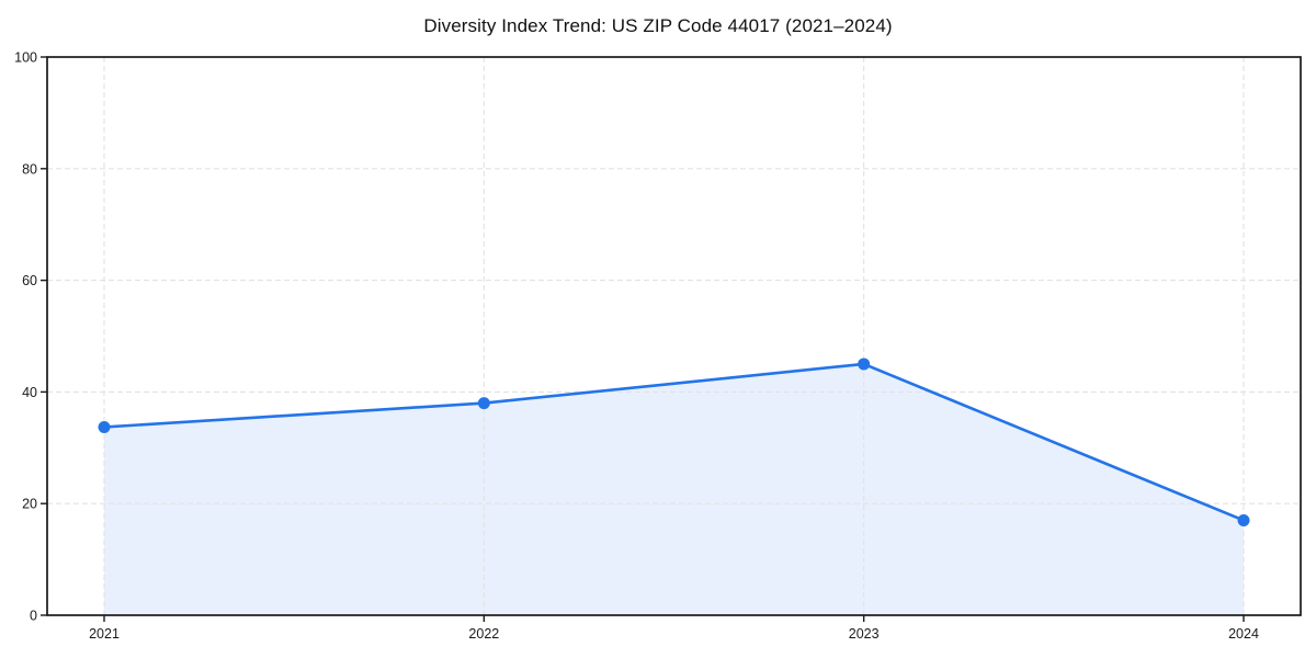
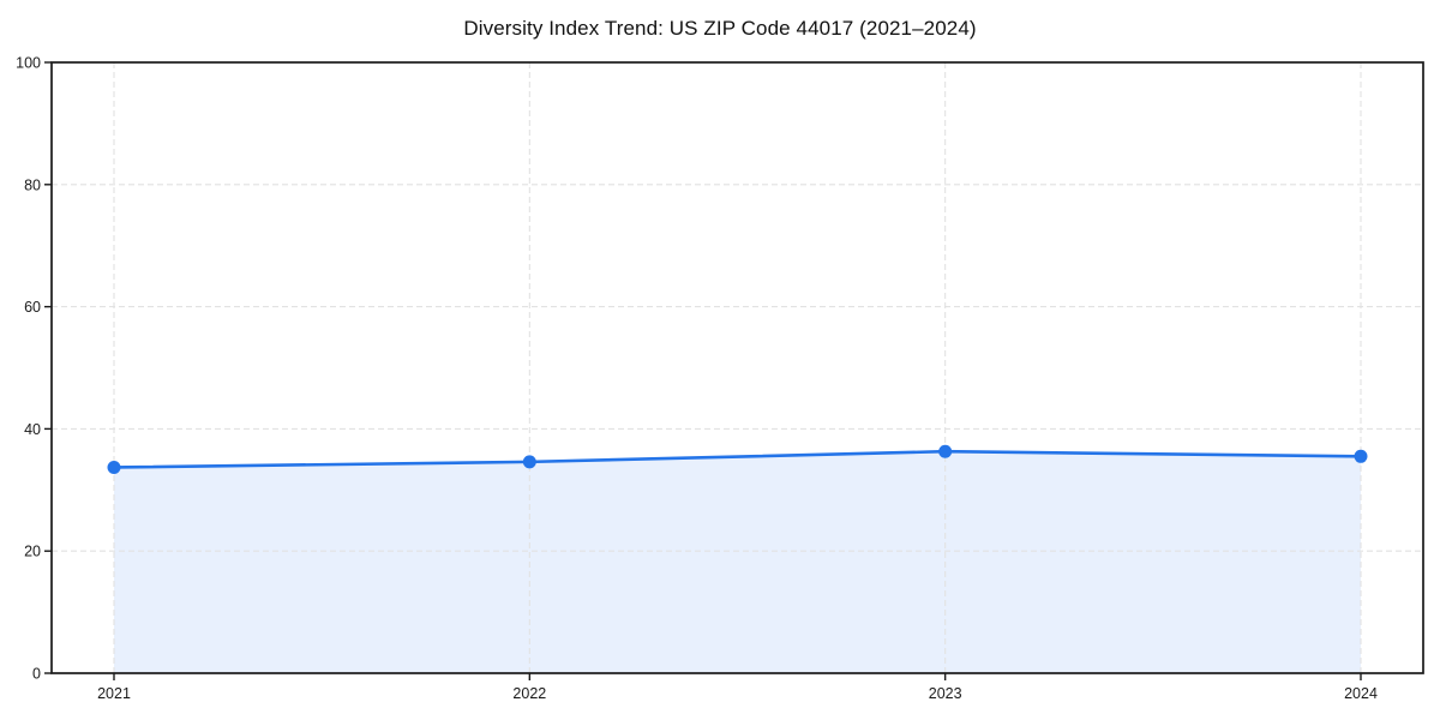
2022: 38 -> 35
2023: 45 -> 36
2024: 17 -> 36
